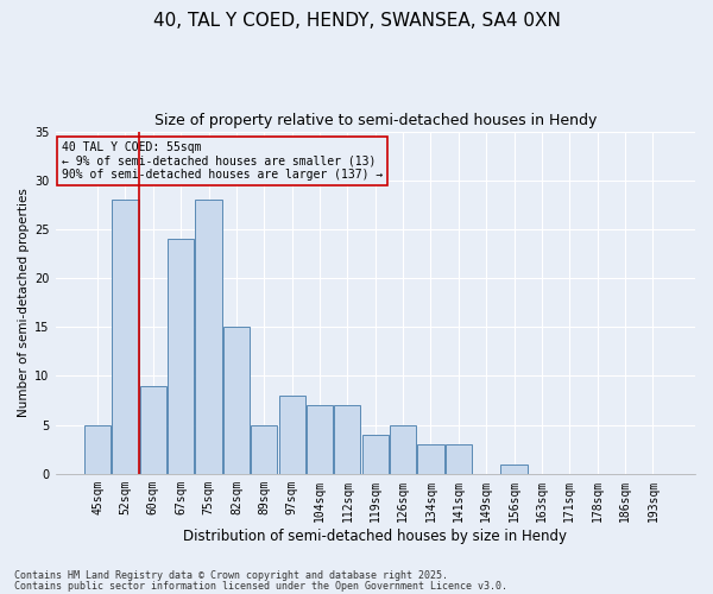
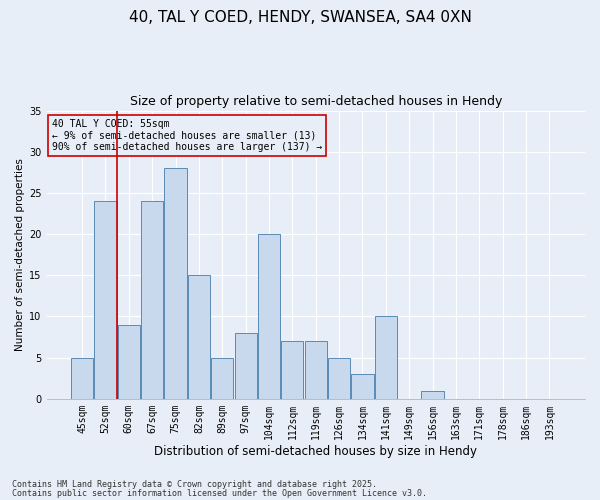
52sqm: 28 -> 24
104sqm: 7 -> 20
119sqm: 4 -> 7
141sqm: 3 -> 10
